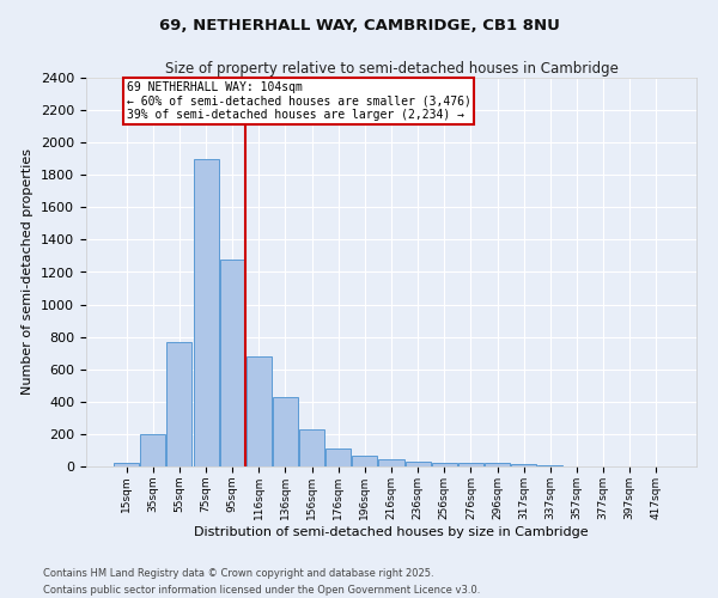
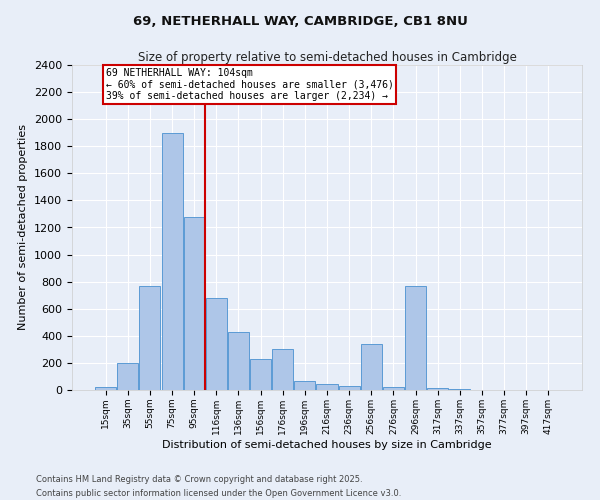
176sqm: 110 -> 300
256sqm: 20 -> 340
296sqm: 20 -> 770
